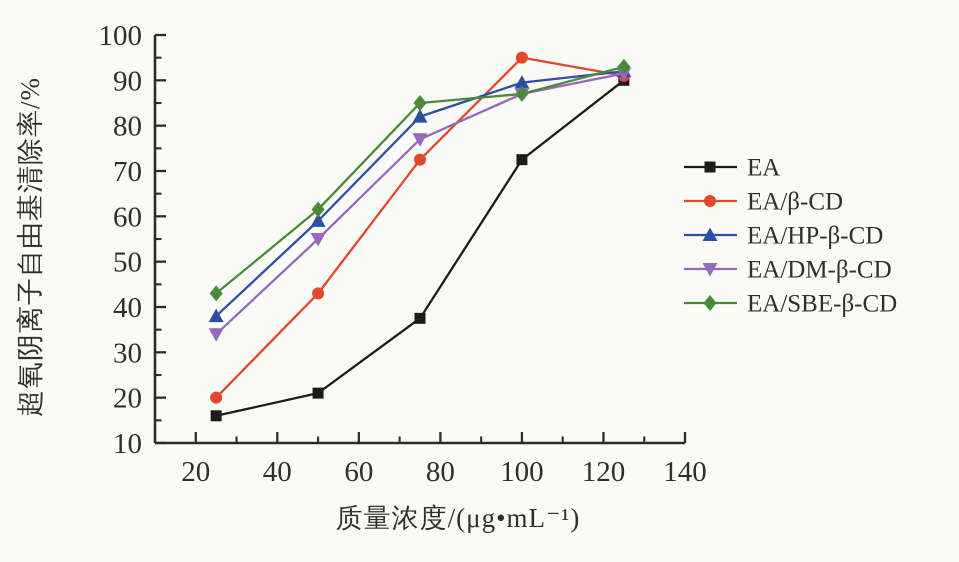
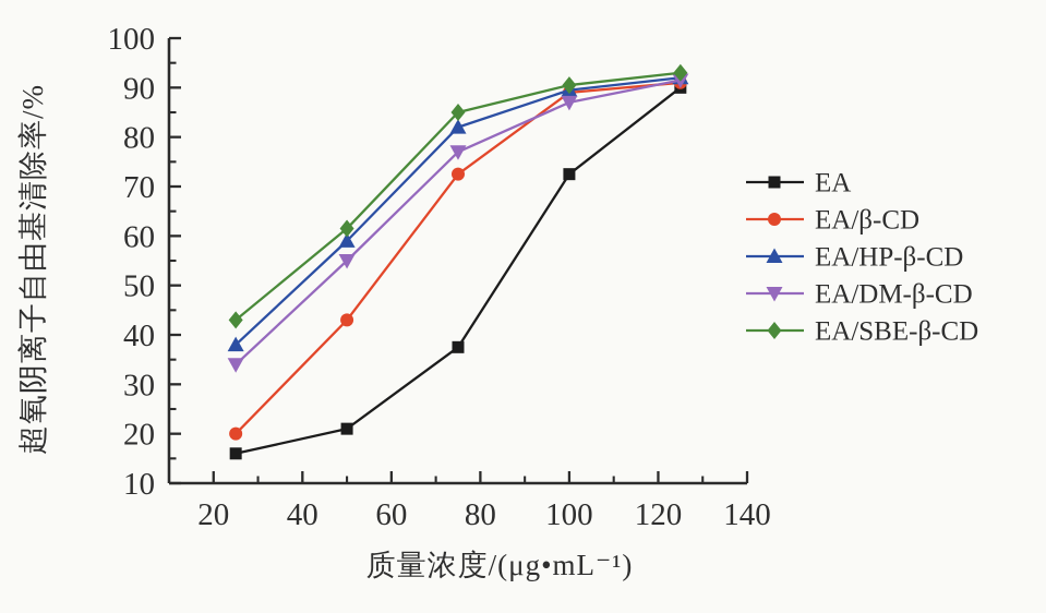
EA/β-CD/100: 95 -> 89
EA/SBE-β-CD/100: 87 -> 90
